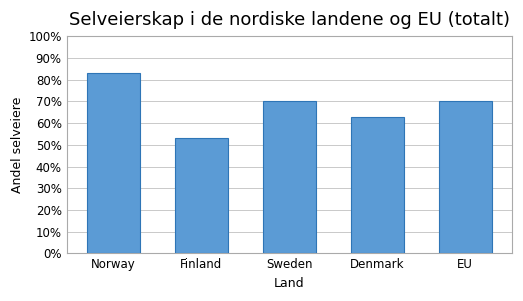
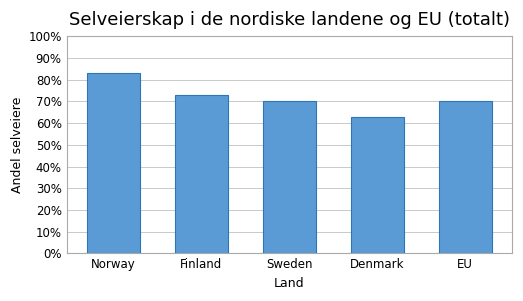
Finland: 53% -> 73%
